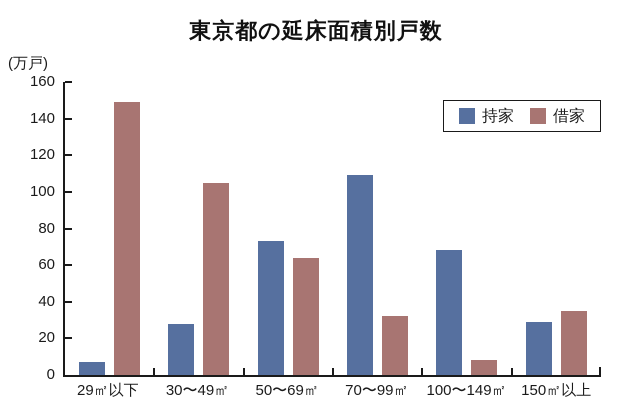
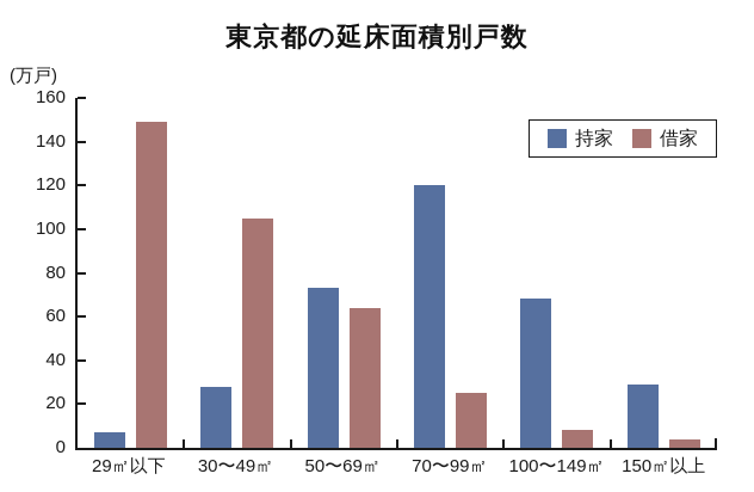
持家/70〜99㎡: 109 -> 120
借家/70〜99㎡: 32 -> 25
借家/150㎡以上: 35 -> 4
